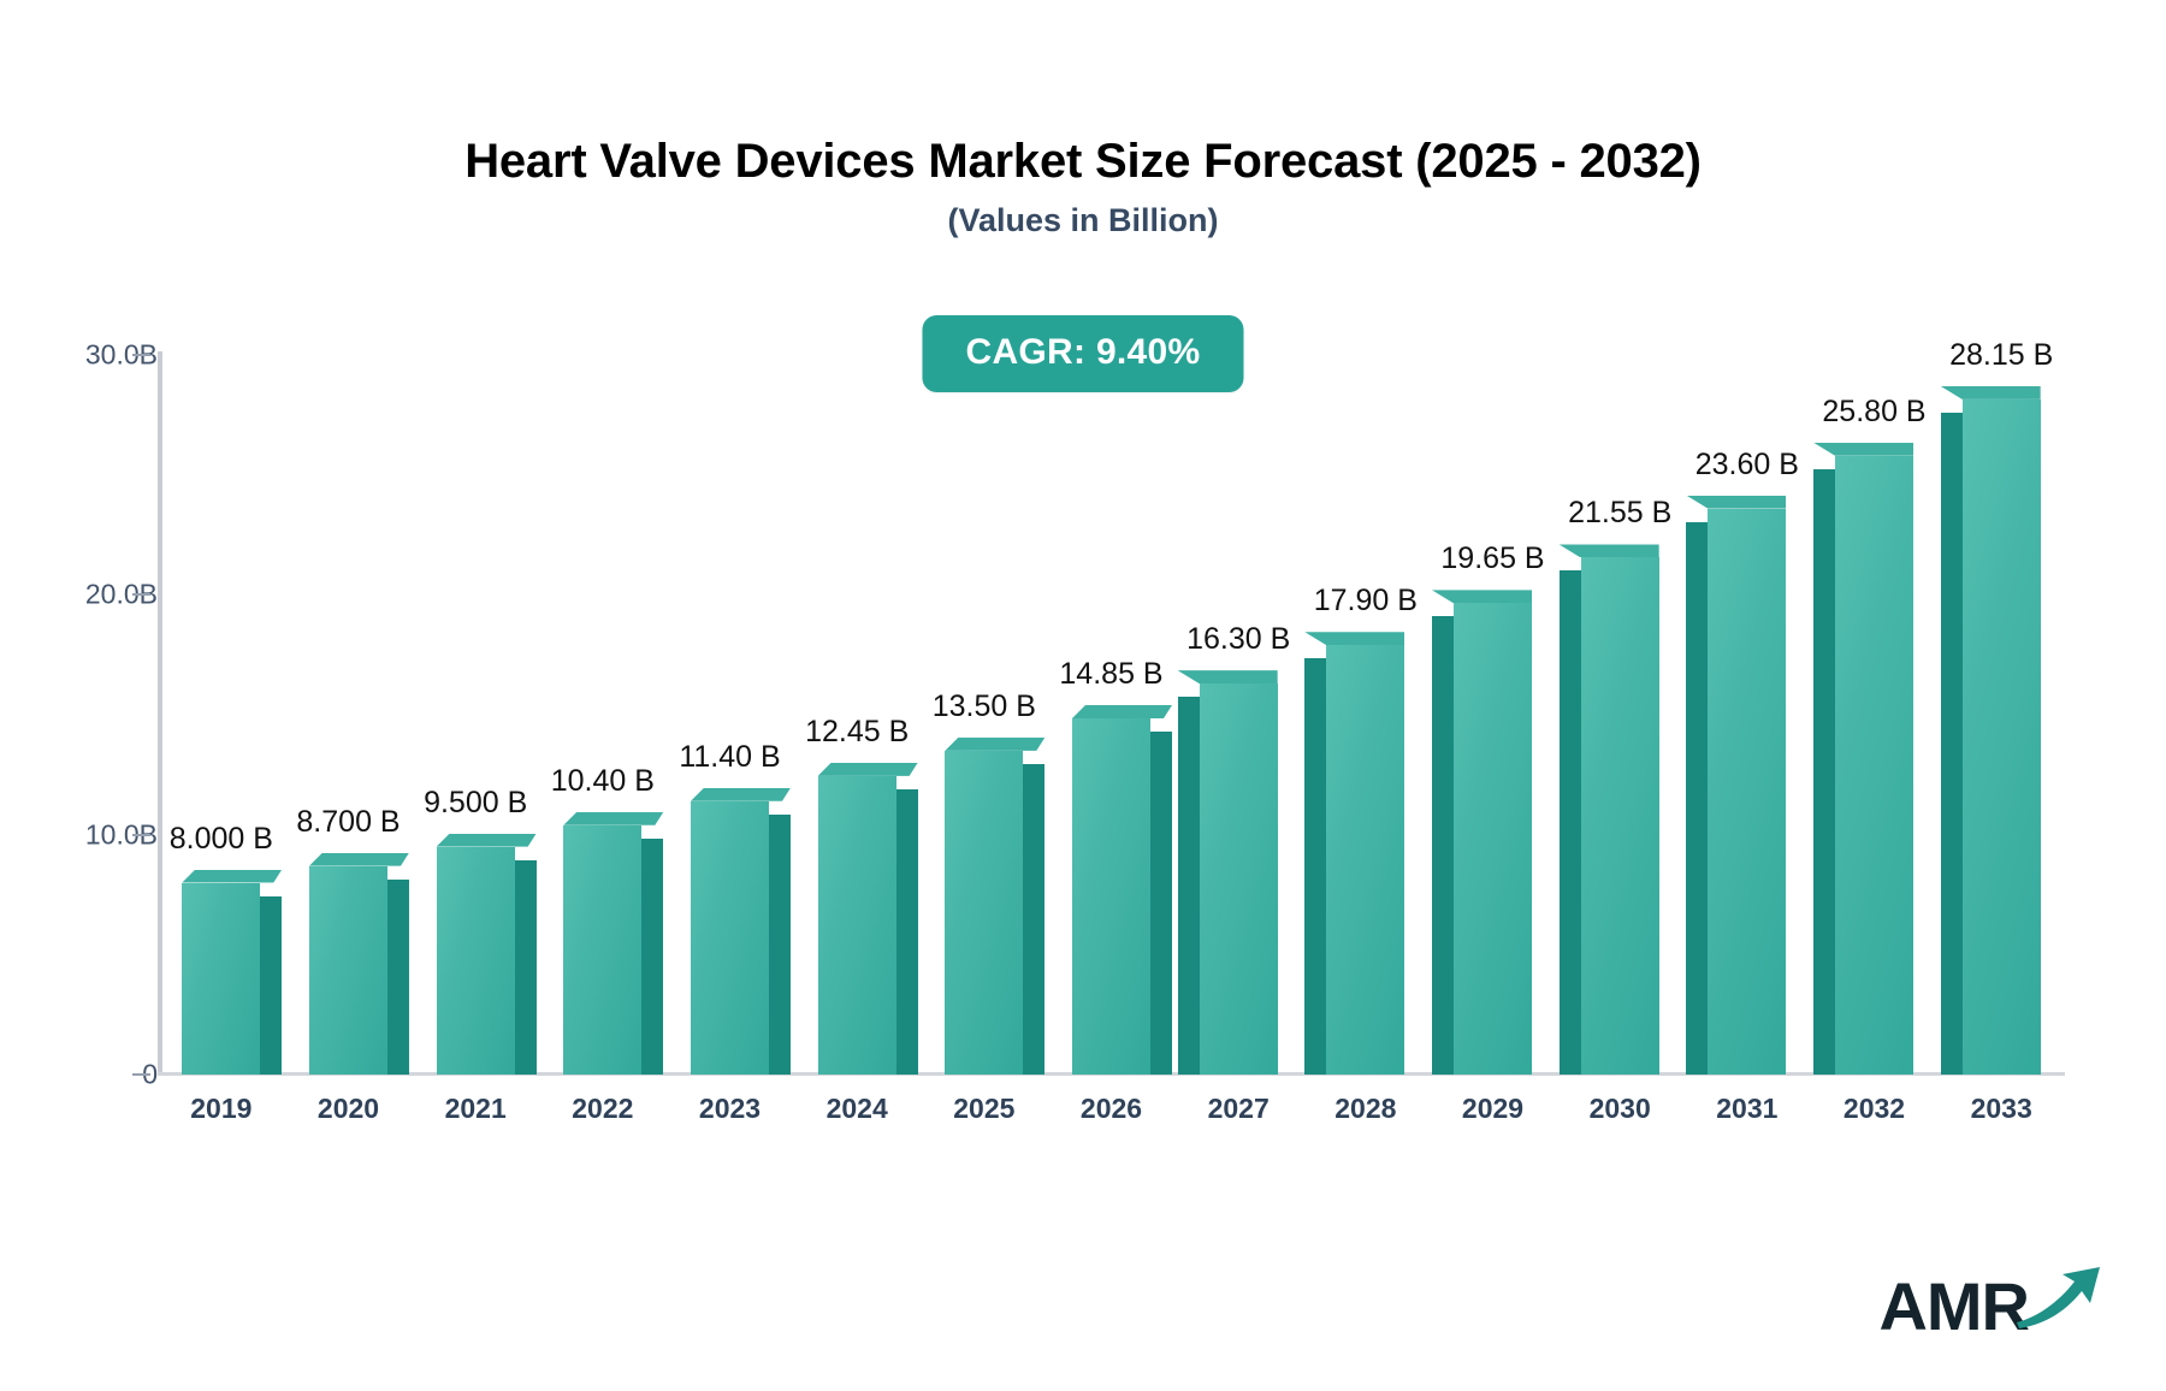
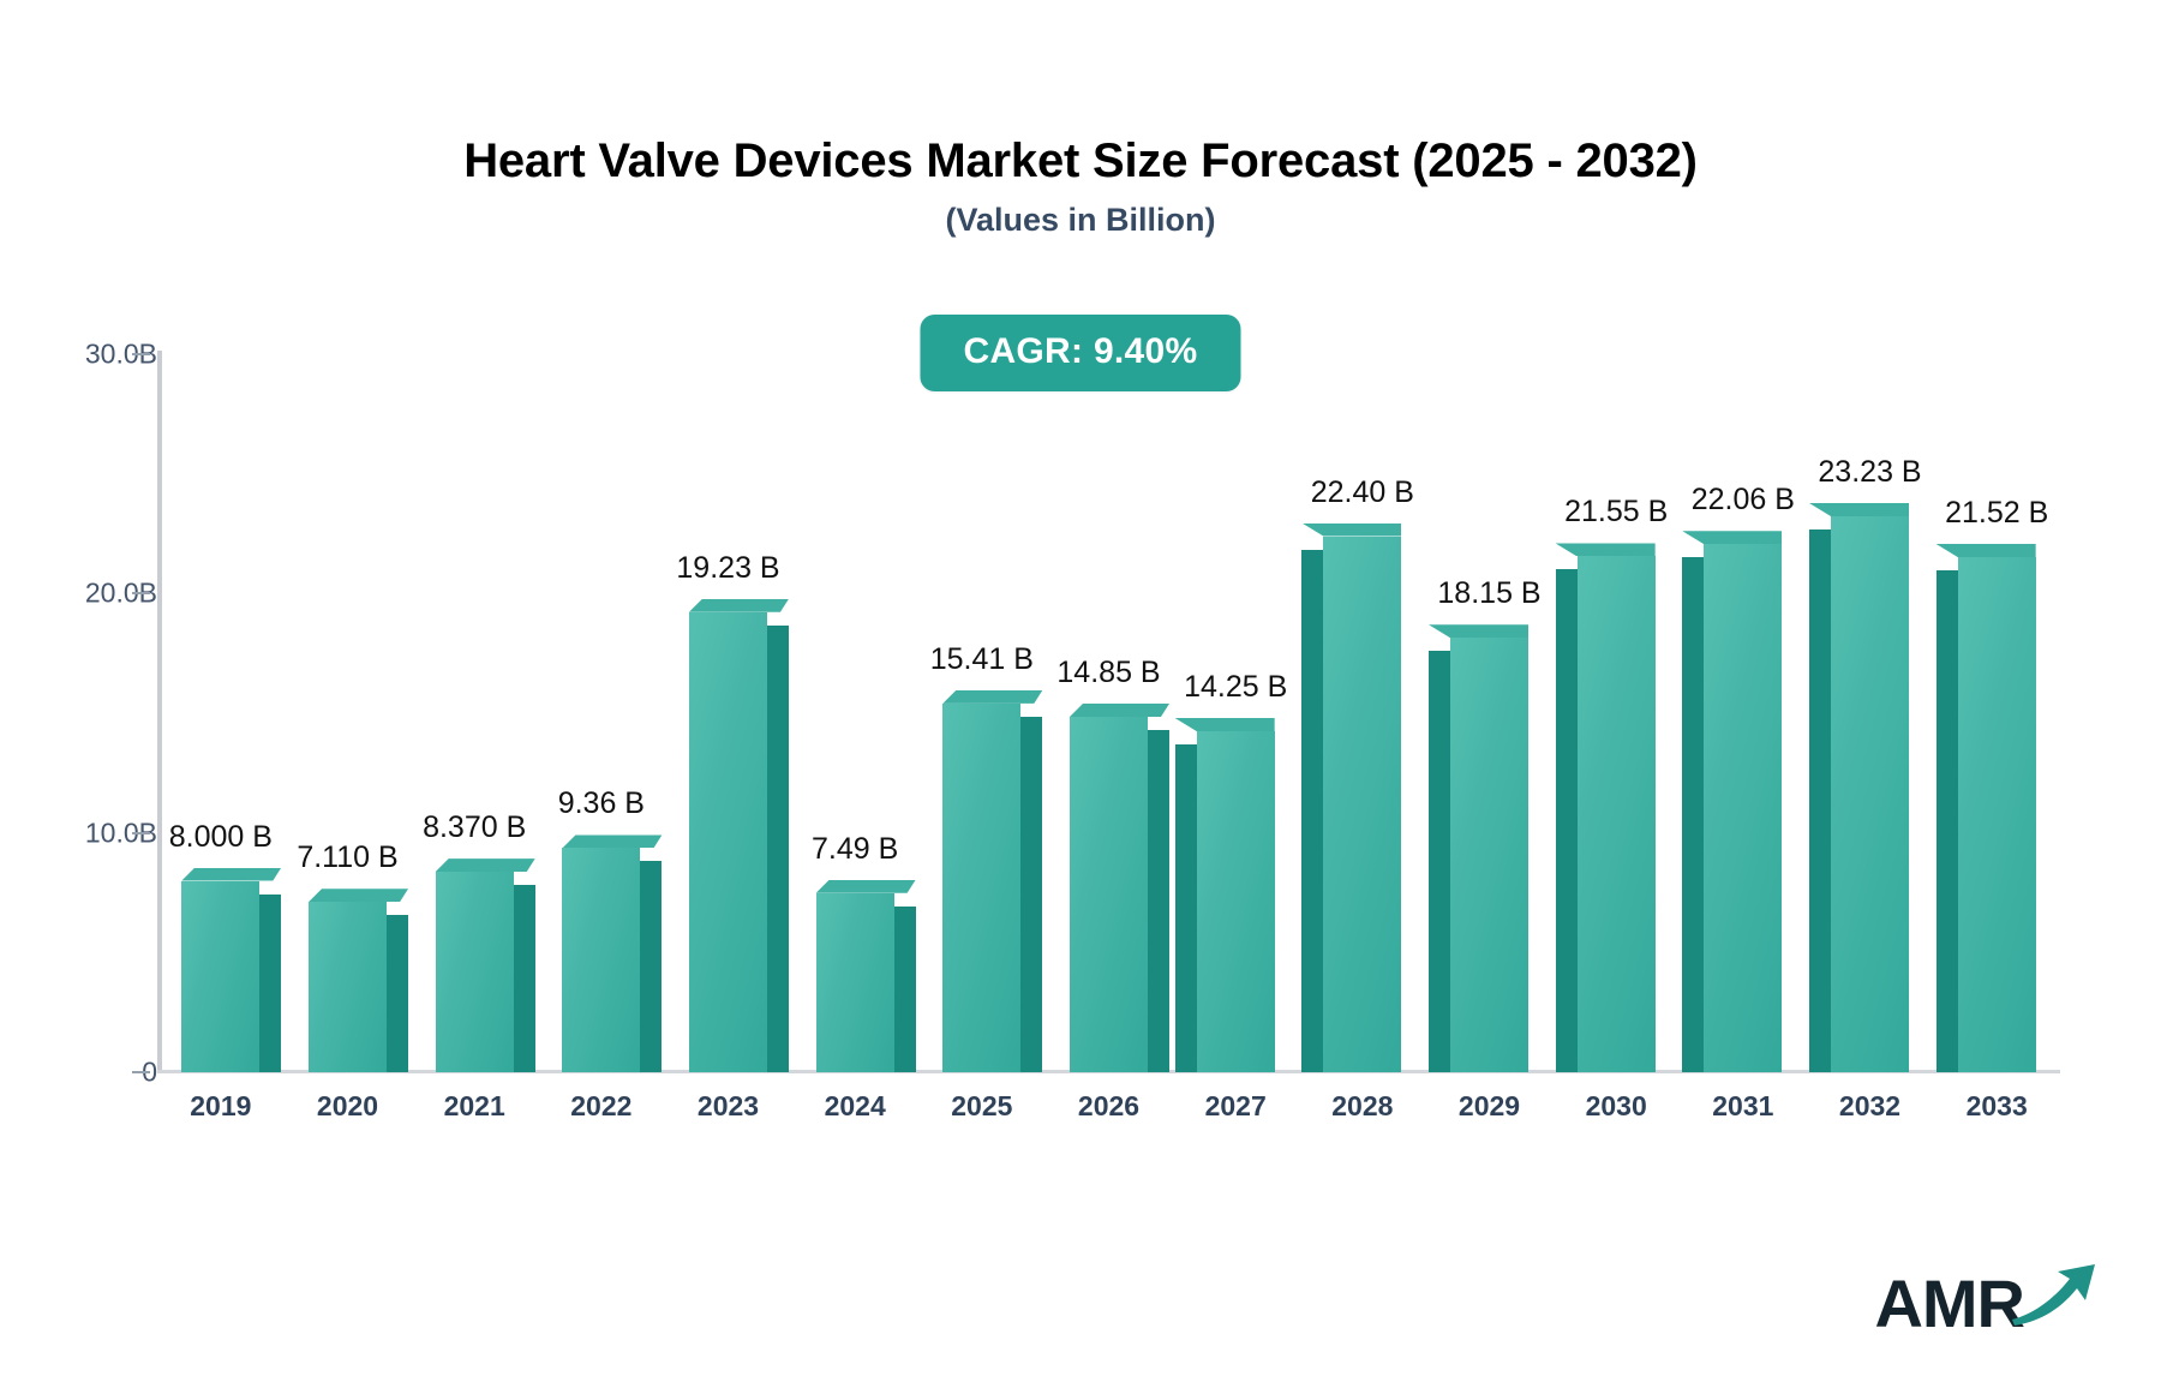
2020: 8.700 -> 7.110
2021: 9.500 -> 8.370
2022: 10.40 -> 9.36
2023: 11.40 -> 19.23
2024: 12.45 -> 7.49
2025: 13.50 -> 15.41
2027: 16.30 -> 14.25
2028: 17.90 -> 22.40
2029: 19.65 -> 18.15
2031: 23.60 -> 22.06
2032: 25.80 -> 23.23
2033: 28.15 -> 21.52
